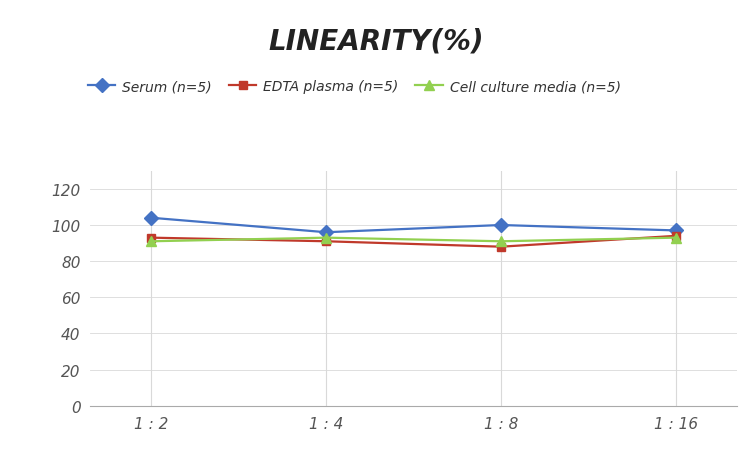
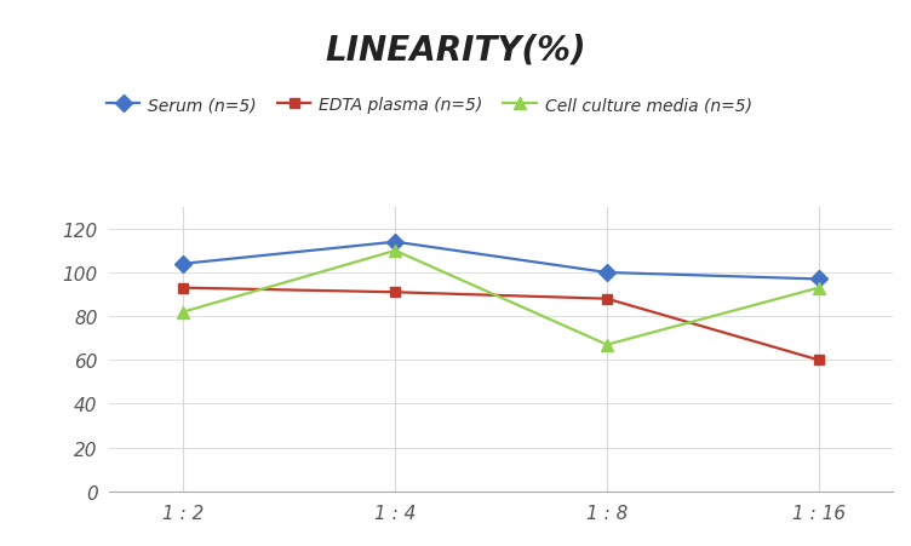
Cell culture media (n=5)/1 : 2: 91 -> 82
Serum (n=5)/1 : 4: 96 -> 114
Cell culture media (n=5)/1 : 4: 93 -> 110
Cell culture media (n=5)/1 : 8: 91 -> 67
EDTA plasma (n=5)/1 : 16: 94 -> 60
